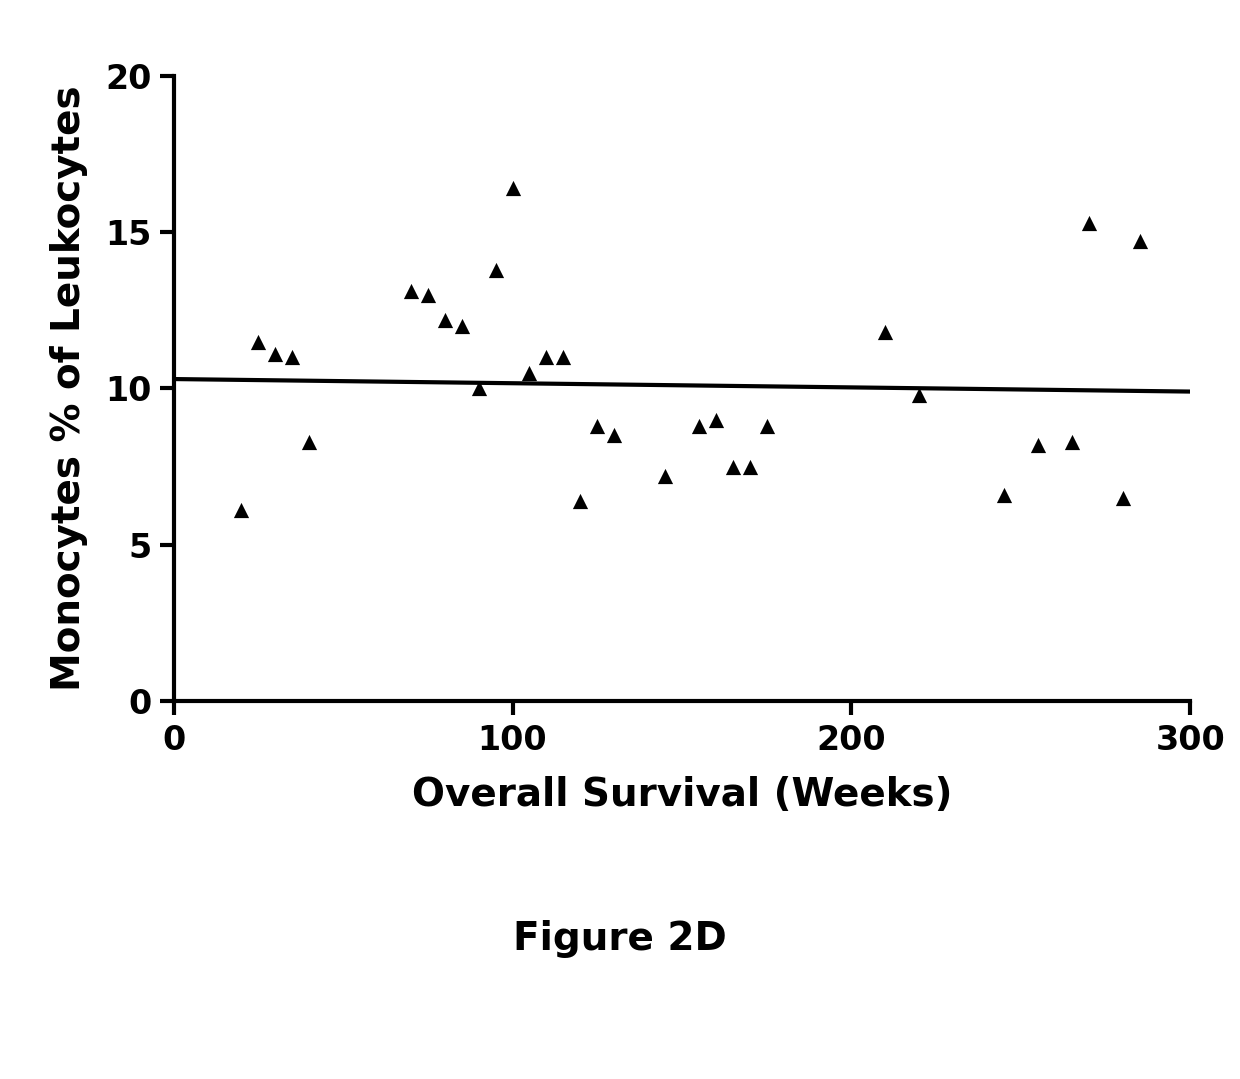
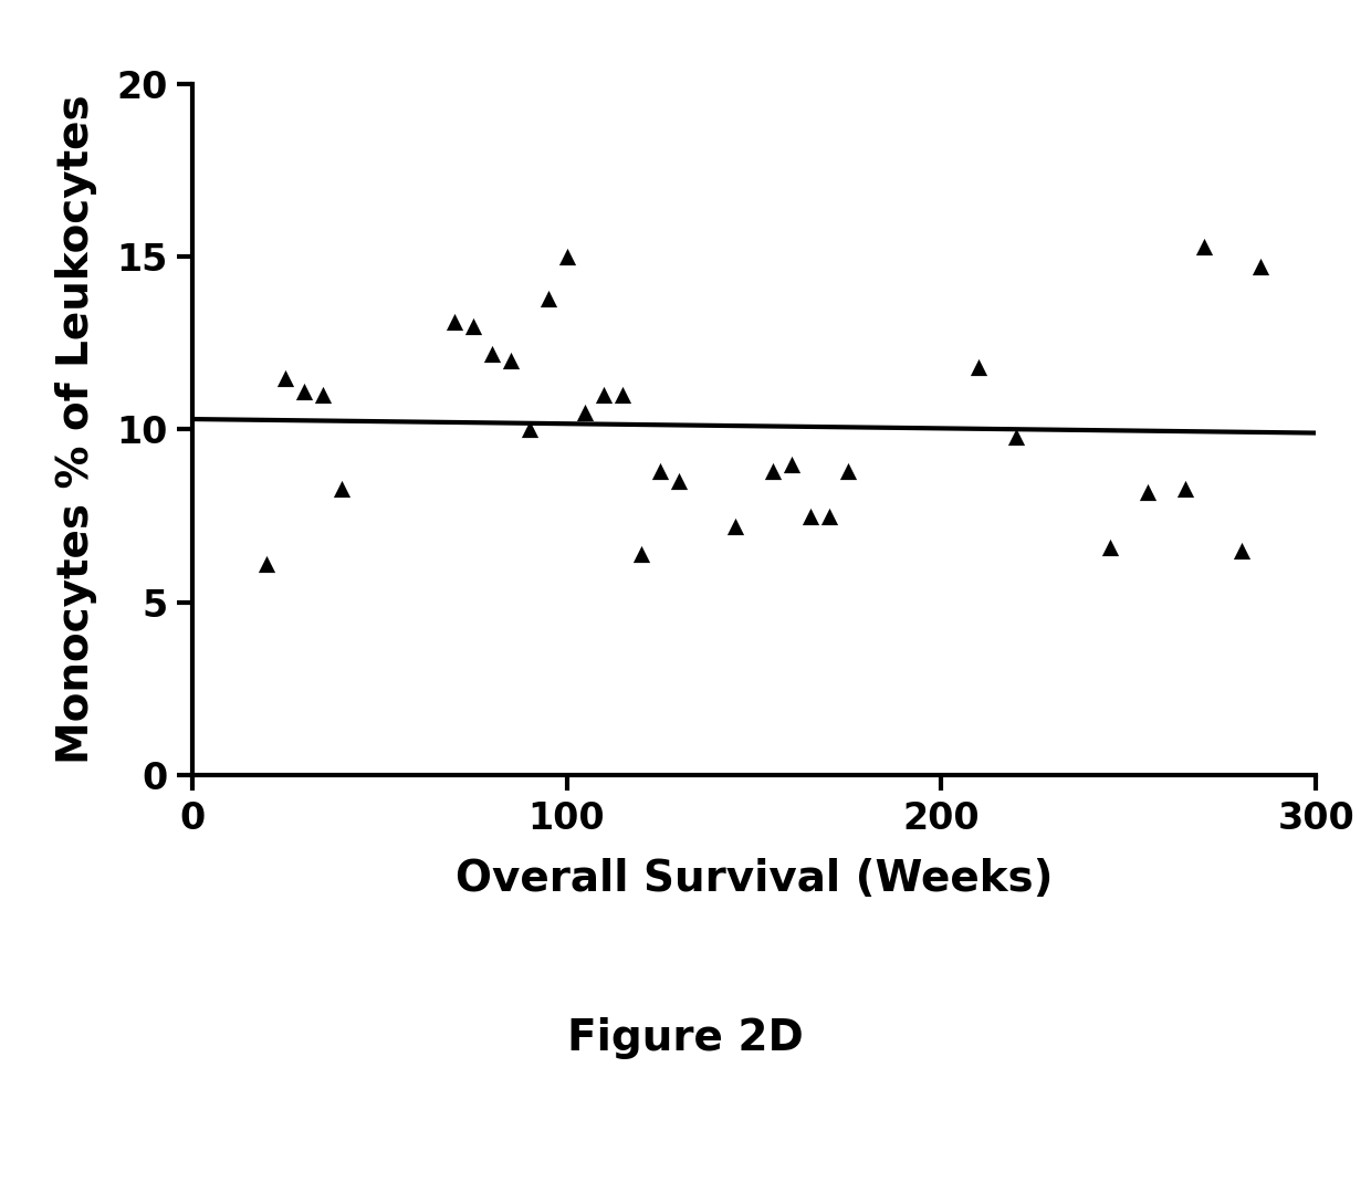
100: 16.4 -> 15.0
